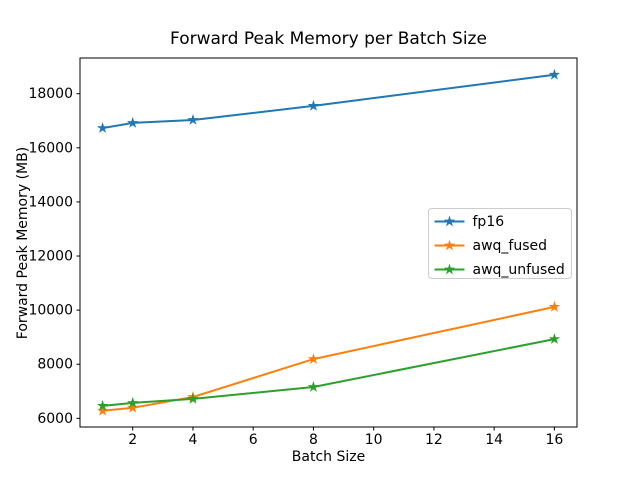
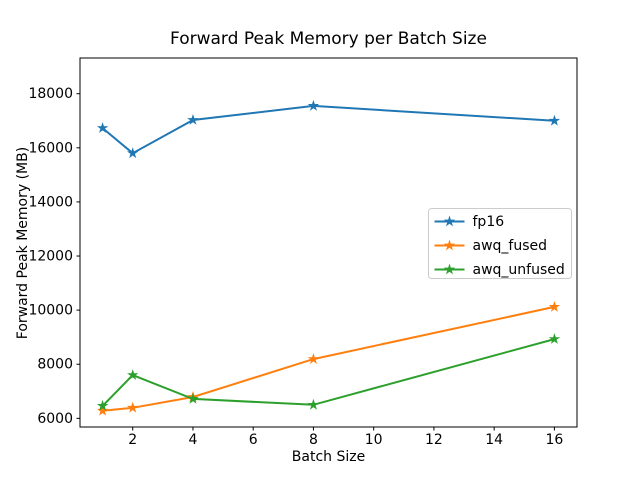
fp16/2: 16900 -> 15800
awq_unfused/2: 6600 -> 7600
awq_unfused/8: 7200 -> 6500
fp16/16: 18700 -> 17000
